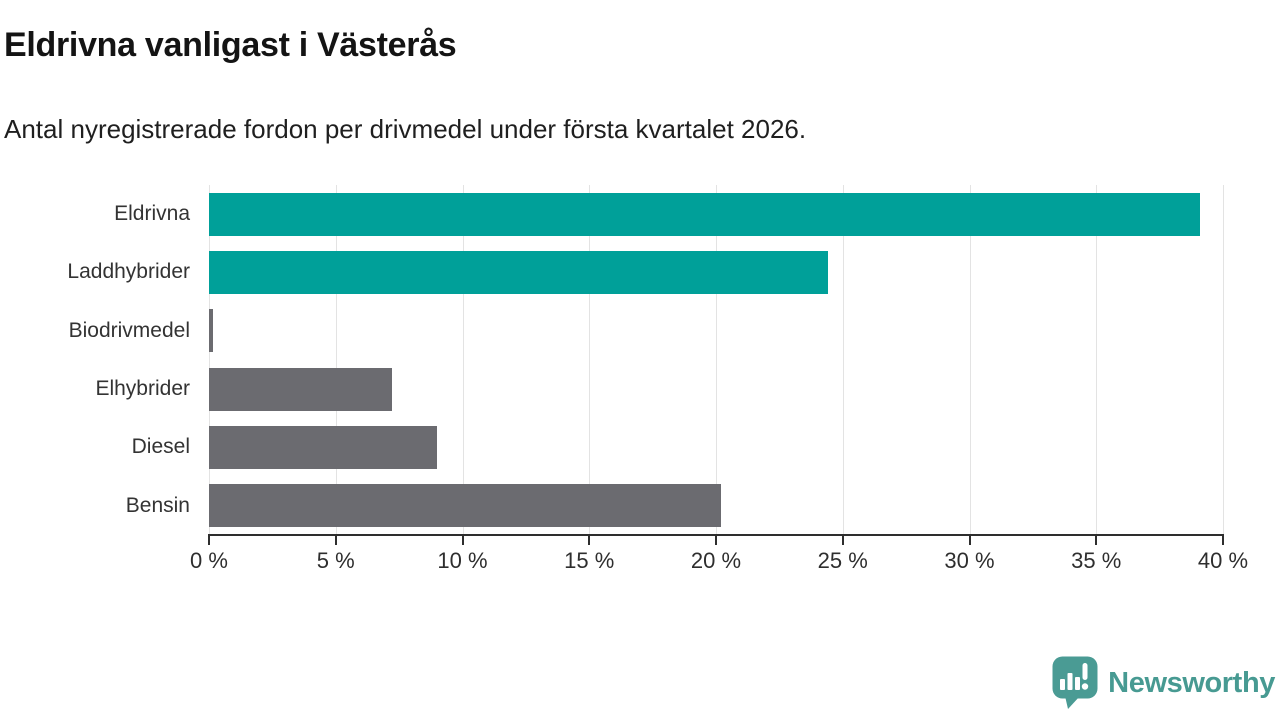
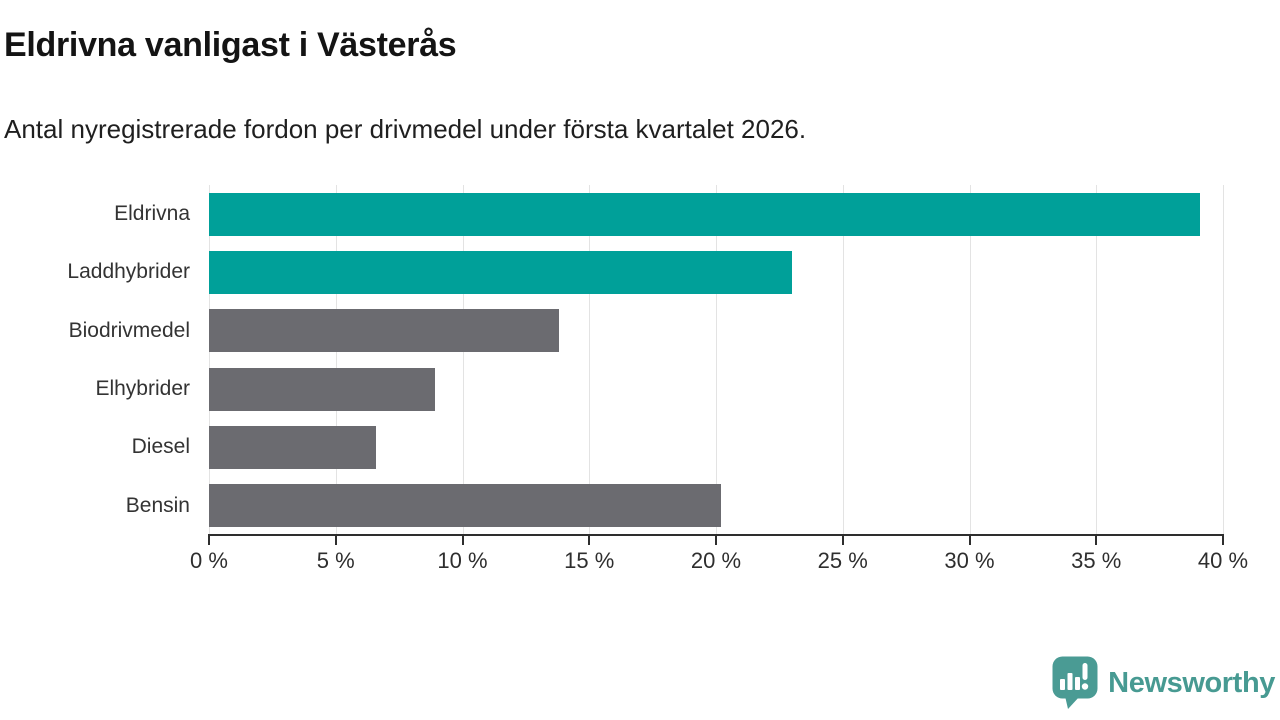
Laddhybrider: 24.4% -> 23.0%
Biodrivmedel: 0.1% -> 13.8%
Elhybrider: 7.2% -> 8.9%
Diesel: 9.0% -> 6.6%
